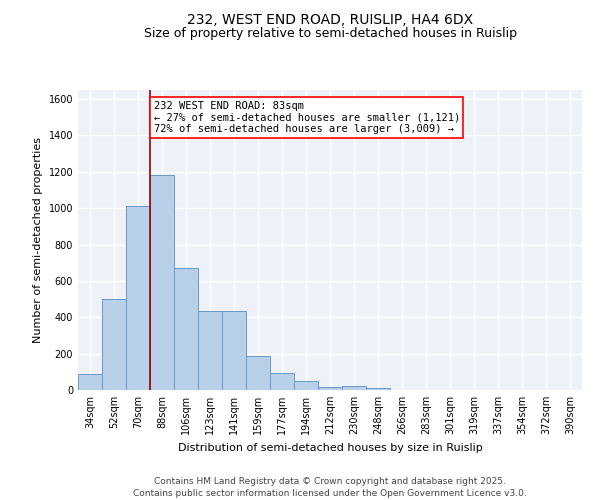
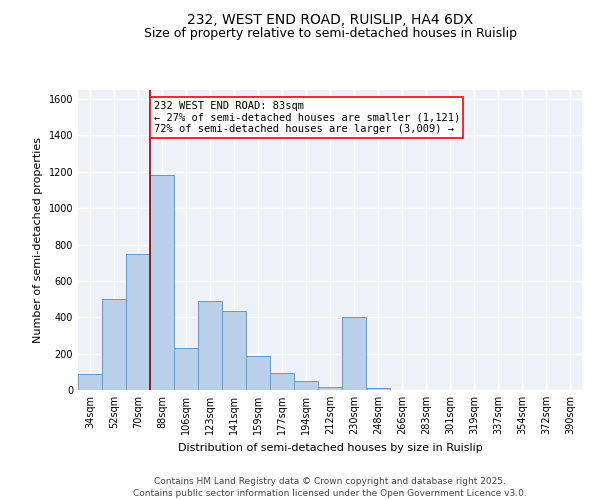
70sqm: 1010 -> 750
106sqm: 670 -> 230
123sqm: 440 -> 490
230sqm: 20 -> 400
